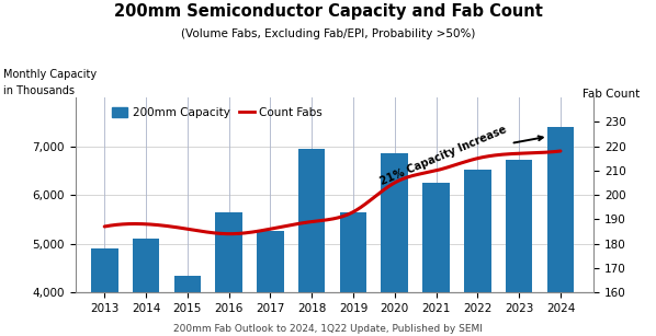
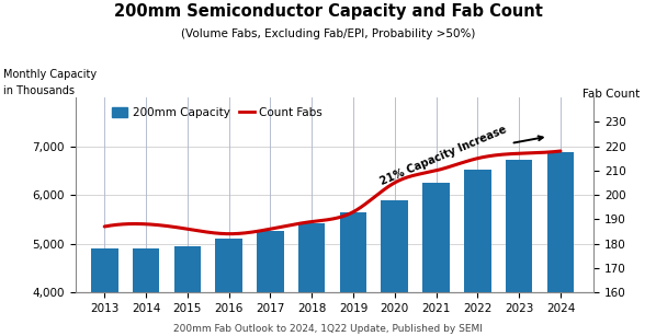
200mm Capacity/2014: 5,100 -> 4,900
200mm Capacity/2015: 4,350 -> 4,950
200mm Capacity/2016: 5,650 -> 5,100
200mm Capacity/2018: 6,950 -> 5,420
200mm Capacity/2020: 6,850 -> 5,900
200mm Capacity/2024: 7,400 -> 6,880
